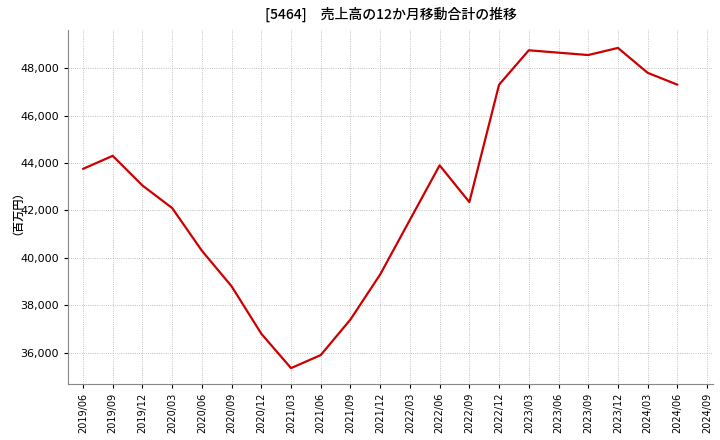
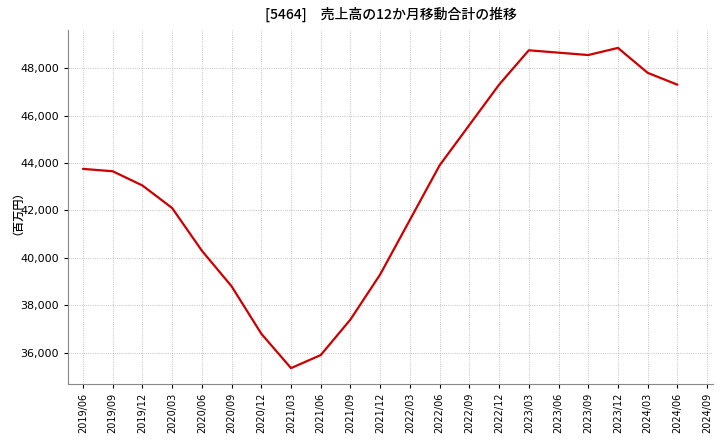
2019/09: 44,300 -> 43,650
2022/09: 42,350 -> 45,600
